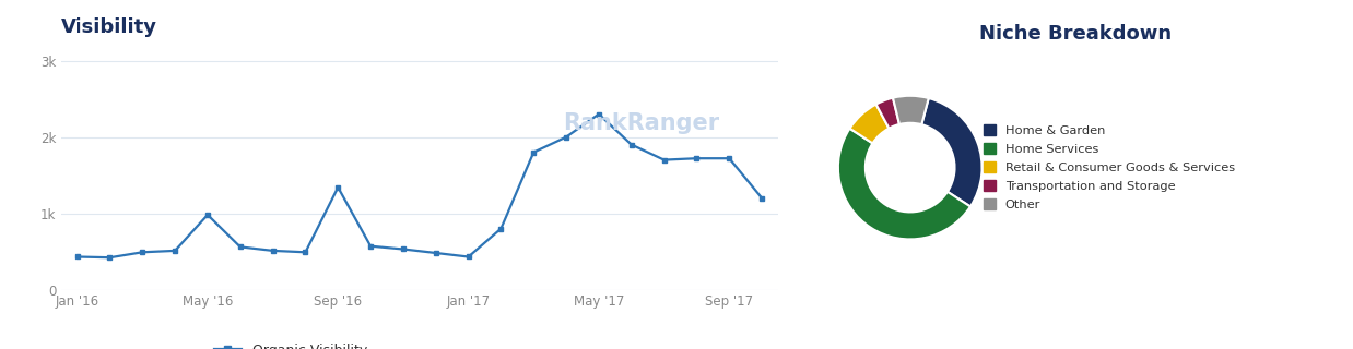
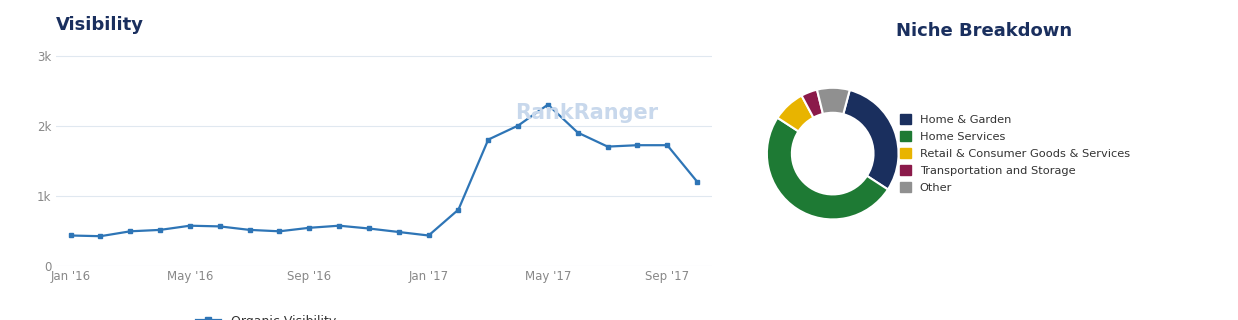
May '16: 0.98k -> 0.57k
Sep '16: 1.34k -> 0.54k
